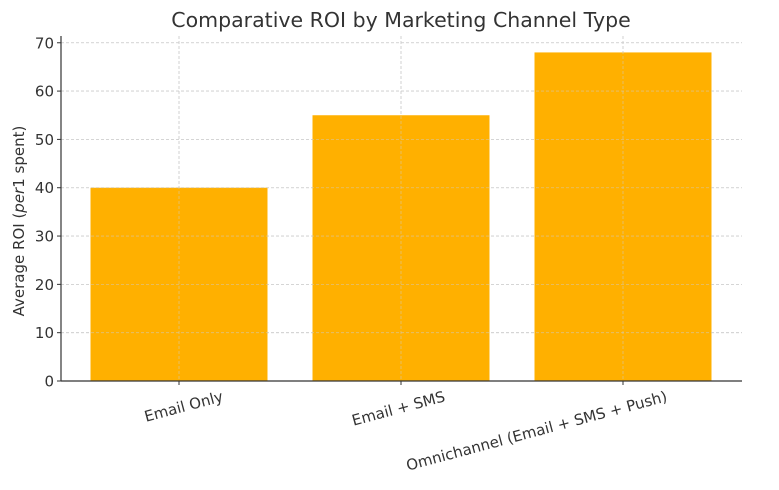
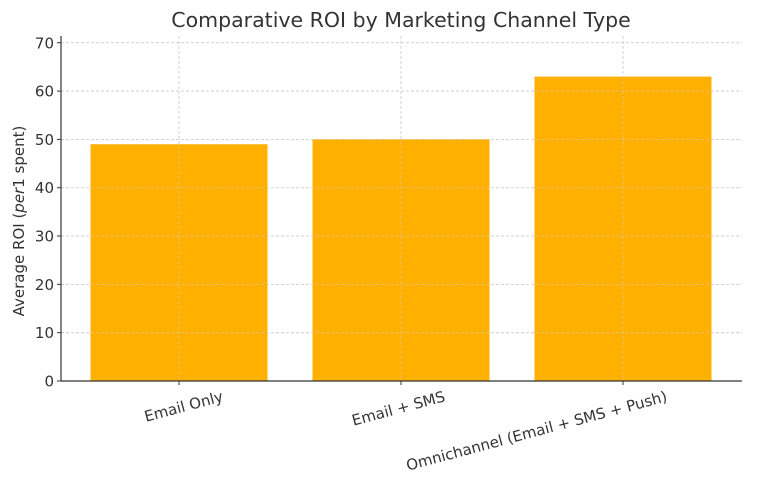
Email Only: 40 -> 49
Email + SMS: 55 -> 50
Omnichannel (Email + SMS + Push): 68 -> 63
